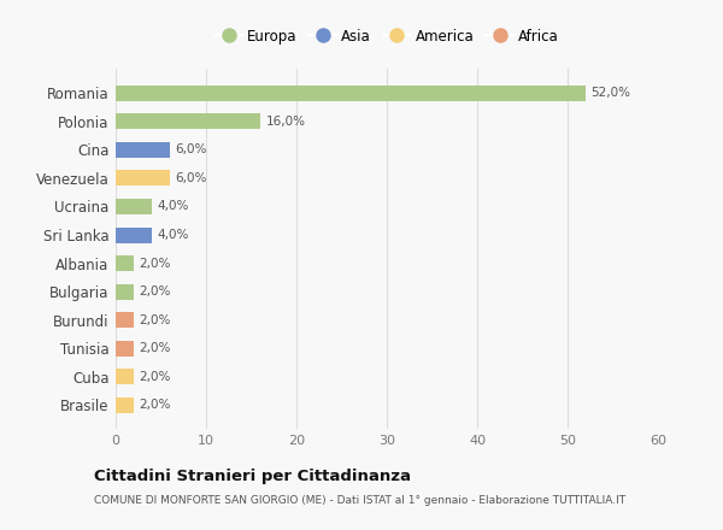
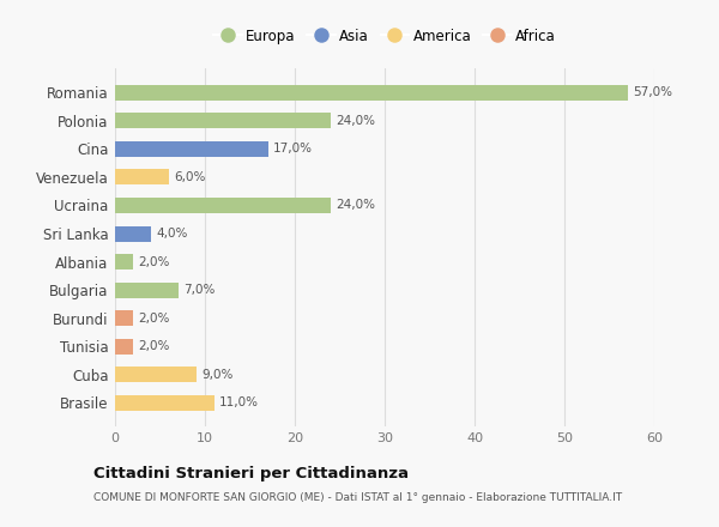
Romania: 52,0% -> 57,0%
Polonia: 16,0% -> 24,0%
Cina: 6,0% -> 17,0%
Ucraina: 4,0% -> 24,0%
Bulgaria: 2,0% -> 7,0%
Cuba: 2,0% -> 9,0%
Brasile: 2,0% -> 11,0%
